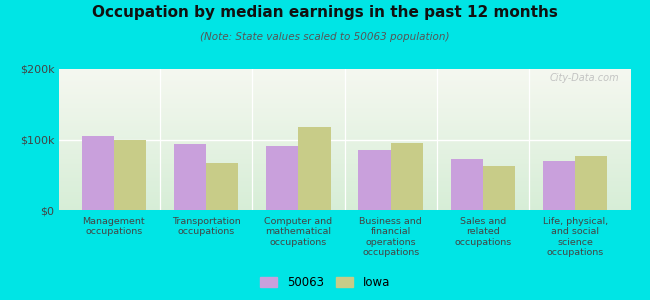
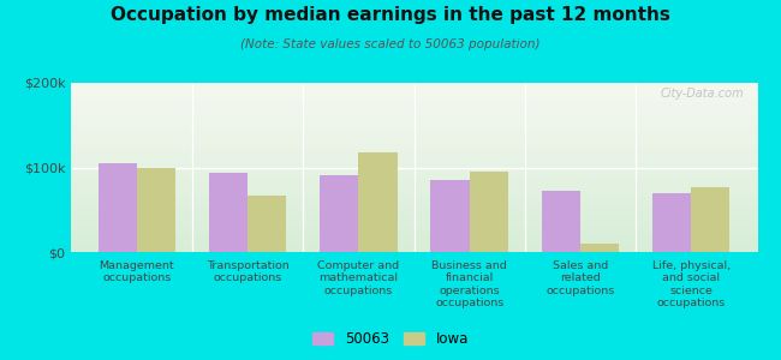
Iowa/Sales and related occupations: $63k -> $10k
